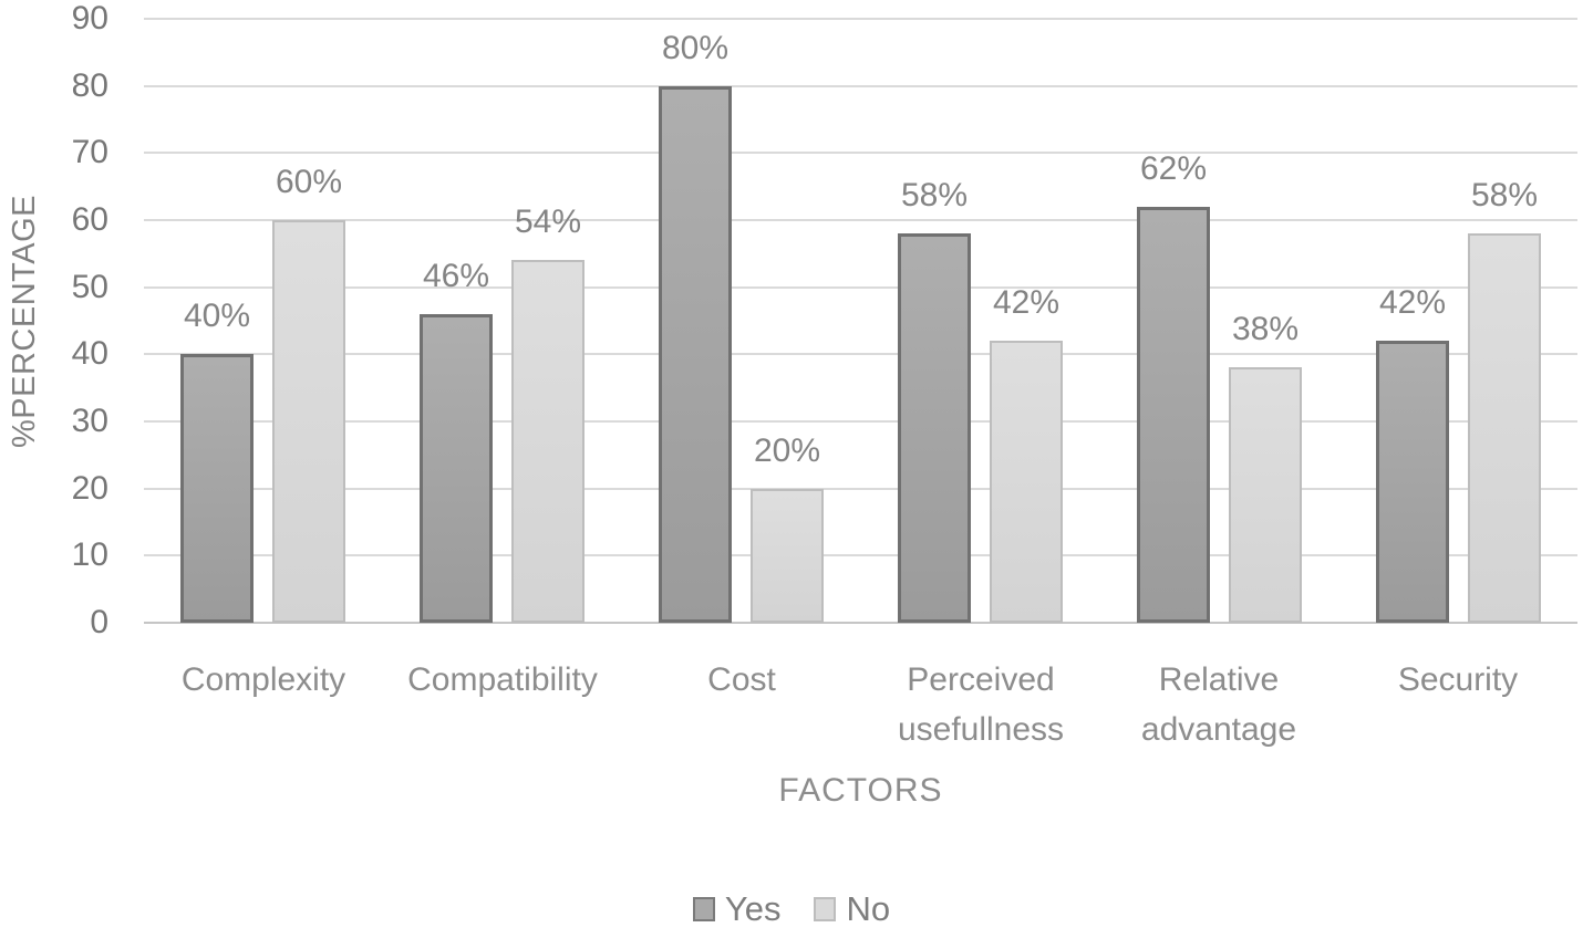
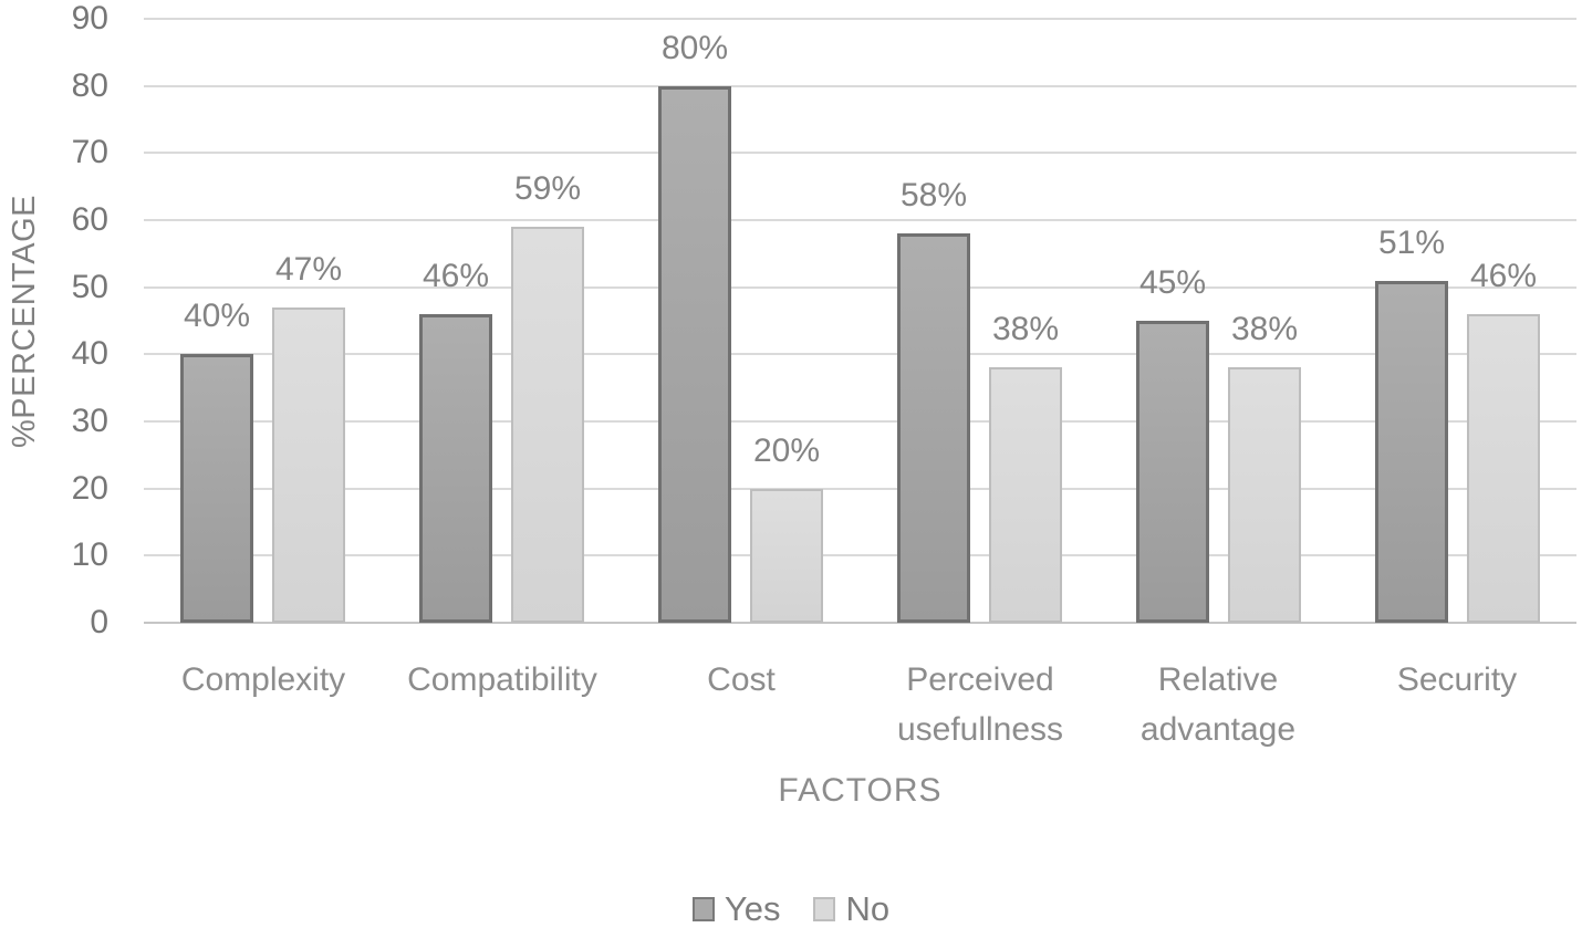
No/Complexity: 60% -> 47%
No/Compatibility: 54% -> 59%
No/Perceived usefullness: 42% -> 38%
Yes/Relative advantage: 62% -> 45%
Yes/Security: 42% -> 51%
No/Security: 58% -> 46%
